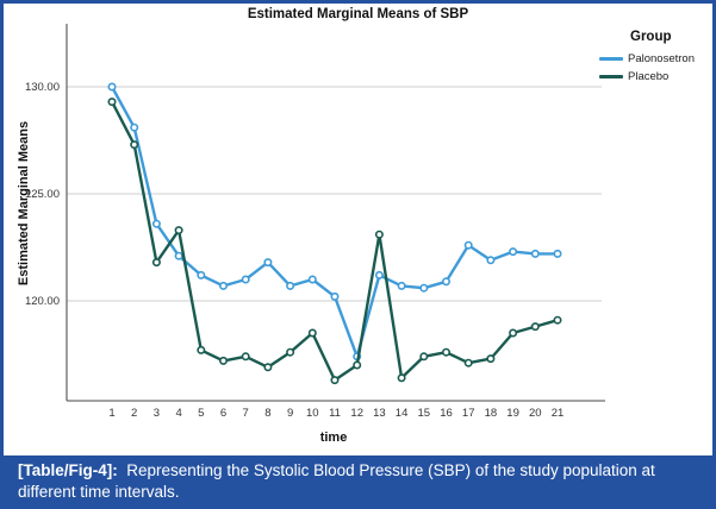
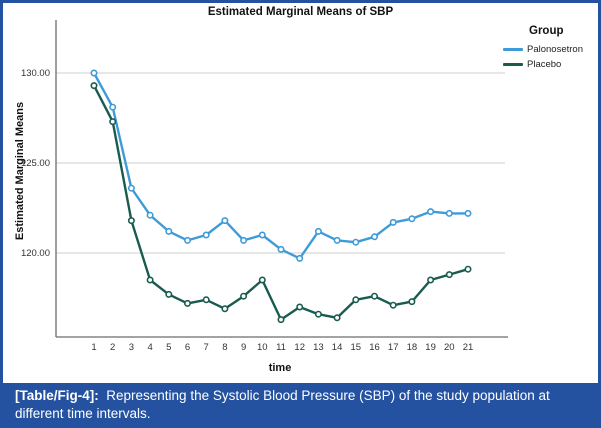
Placebo/4: 123.3 -> 118.5
Palonosetron/12: 117.4 -> 119.7
Placebo/13: 123.1 -> 116.6
Palonosetron/17: 122.6 -> 121.7
